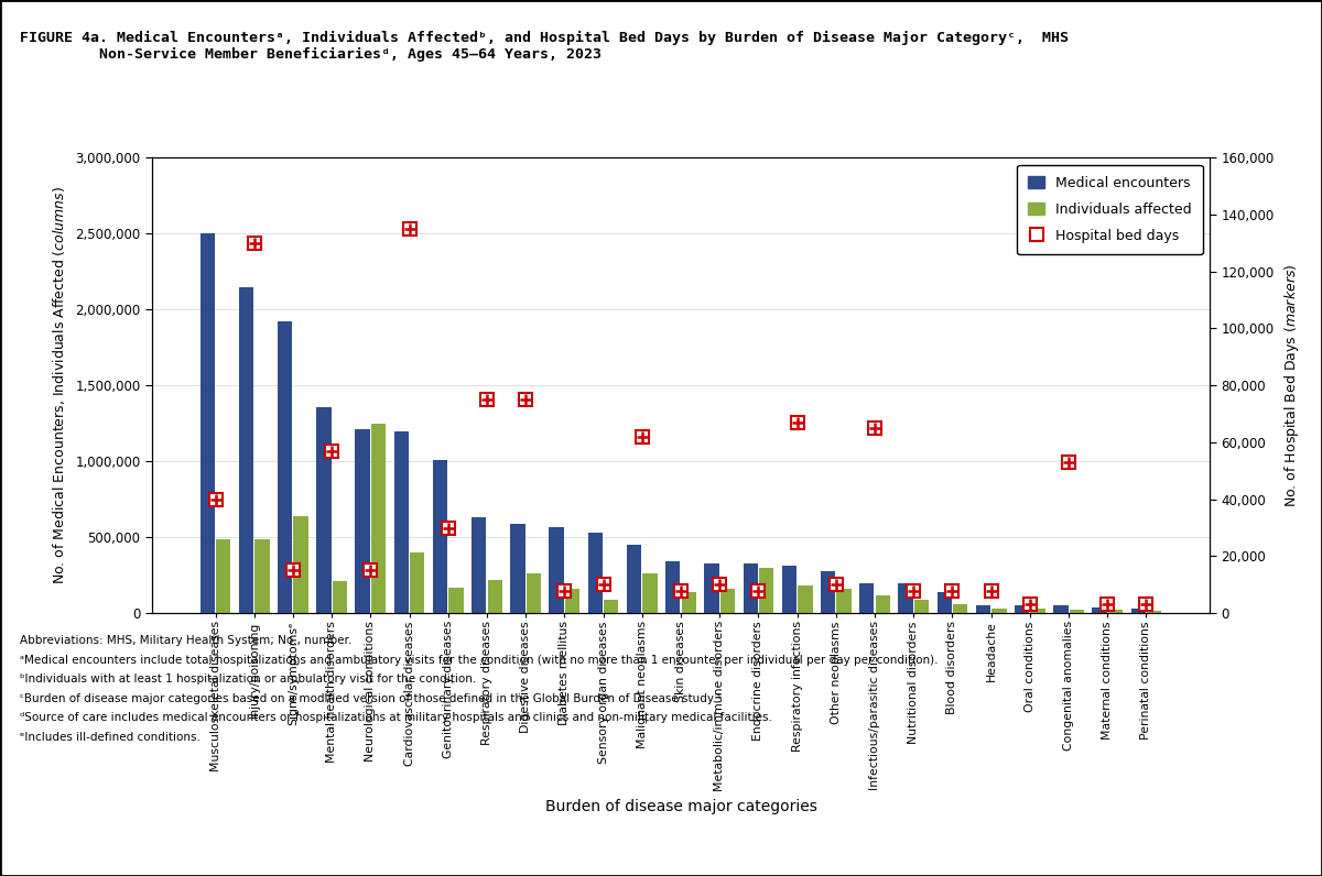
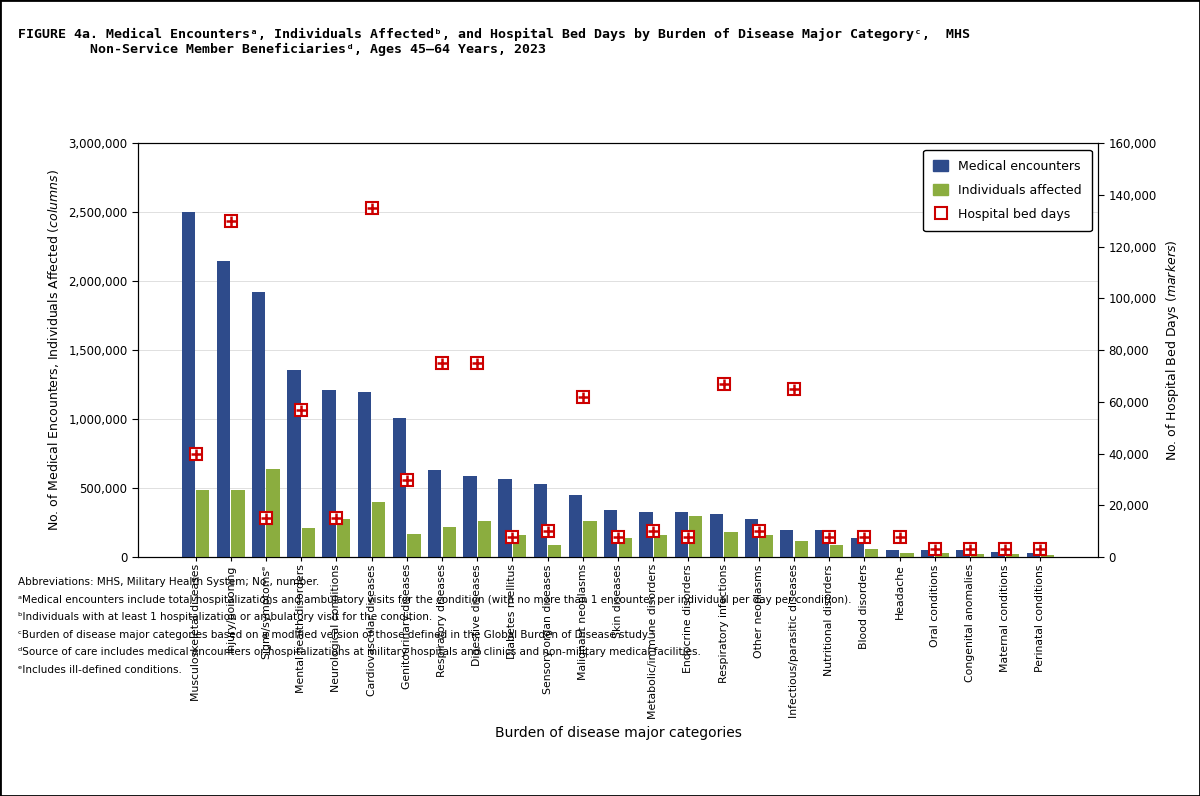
Individuals affected/Neurological conditions: 1,250,000 -> 280,000
Hospital bed days/Congenital anomalies: 53,000 -> 3,000
